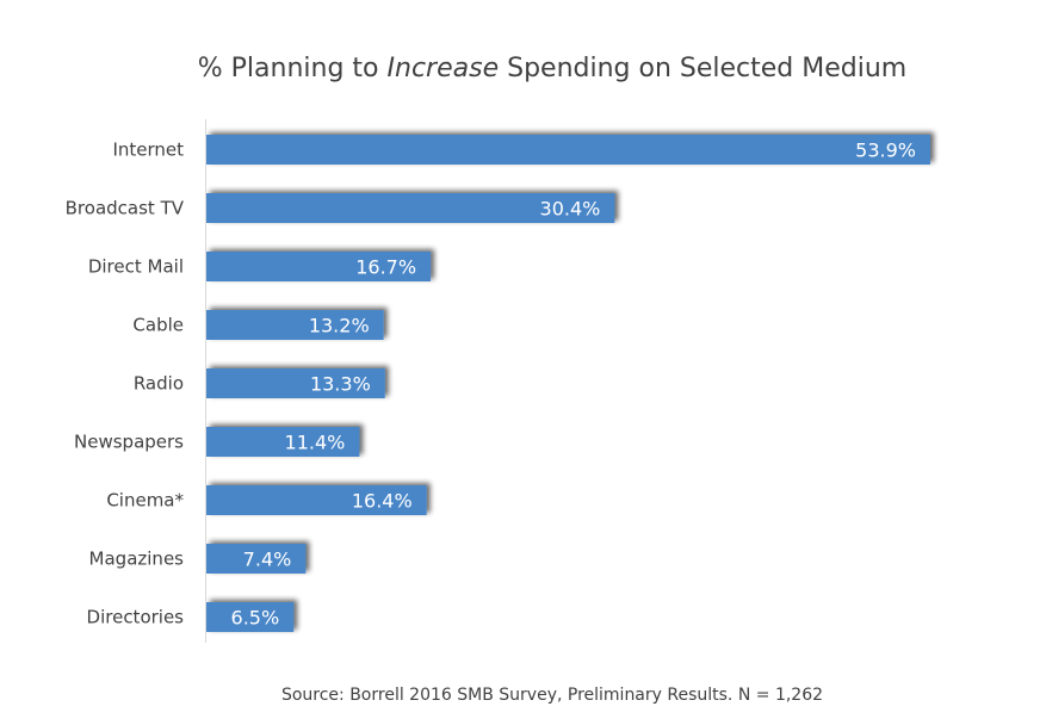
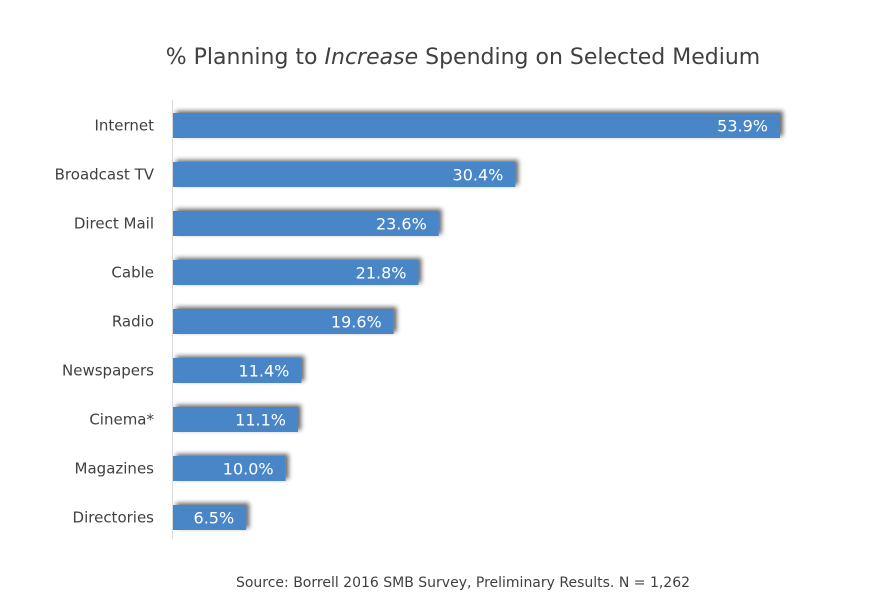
Direct Mail: 16.7% -> 23.6%
Cable: 13.2% -> 21.8%
Radio: 13.3% -> 19.6%
Cinema*: 16.4% -> 11.1%
Magazines: 7.4% -> 10.0%
